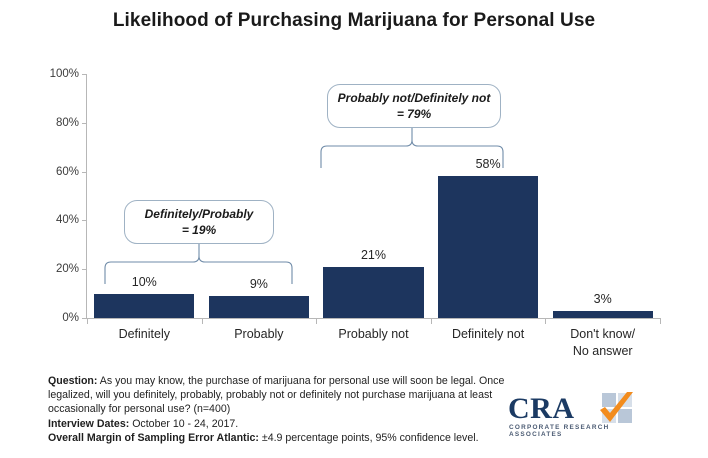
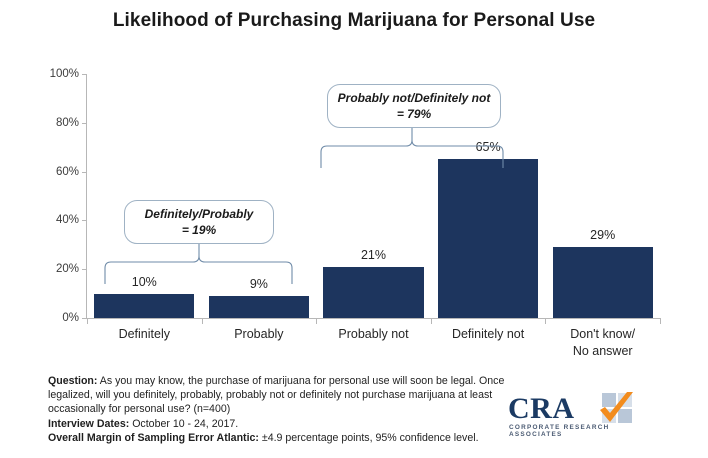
Definitely not: 58% -> 65%
Don't know/ No answer: 3% -> 29%
